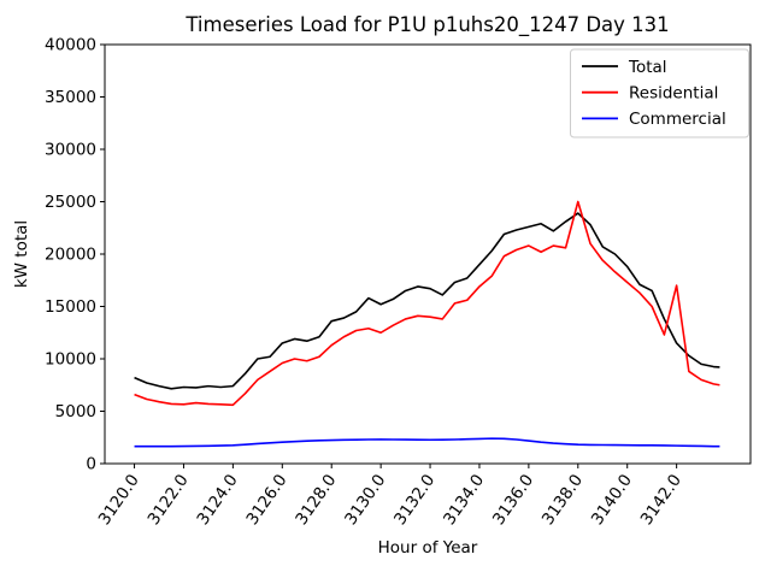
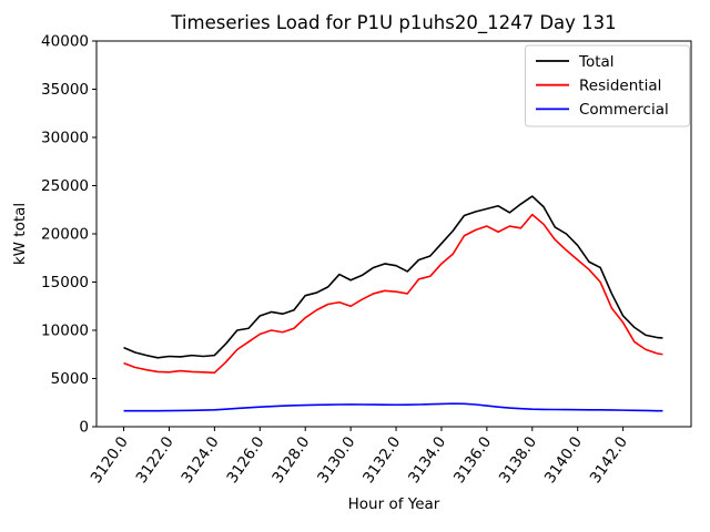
Residential/3138.0: 25000 -> 22000
Residential/3142.0: 17000 -> 11000
